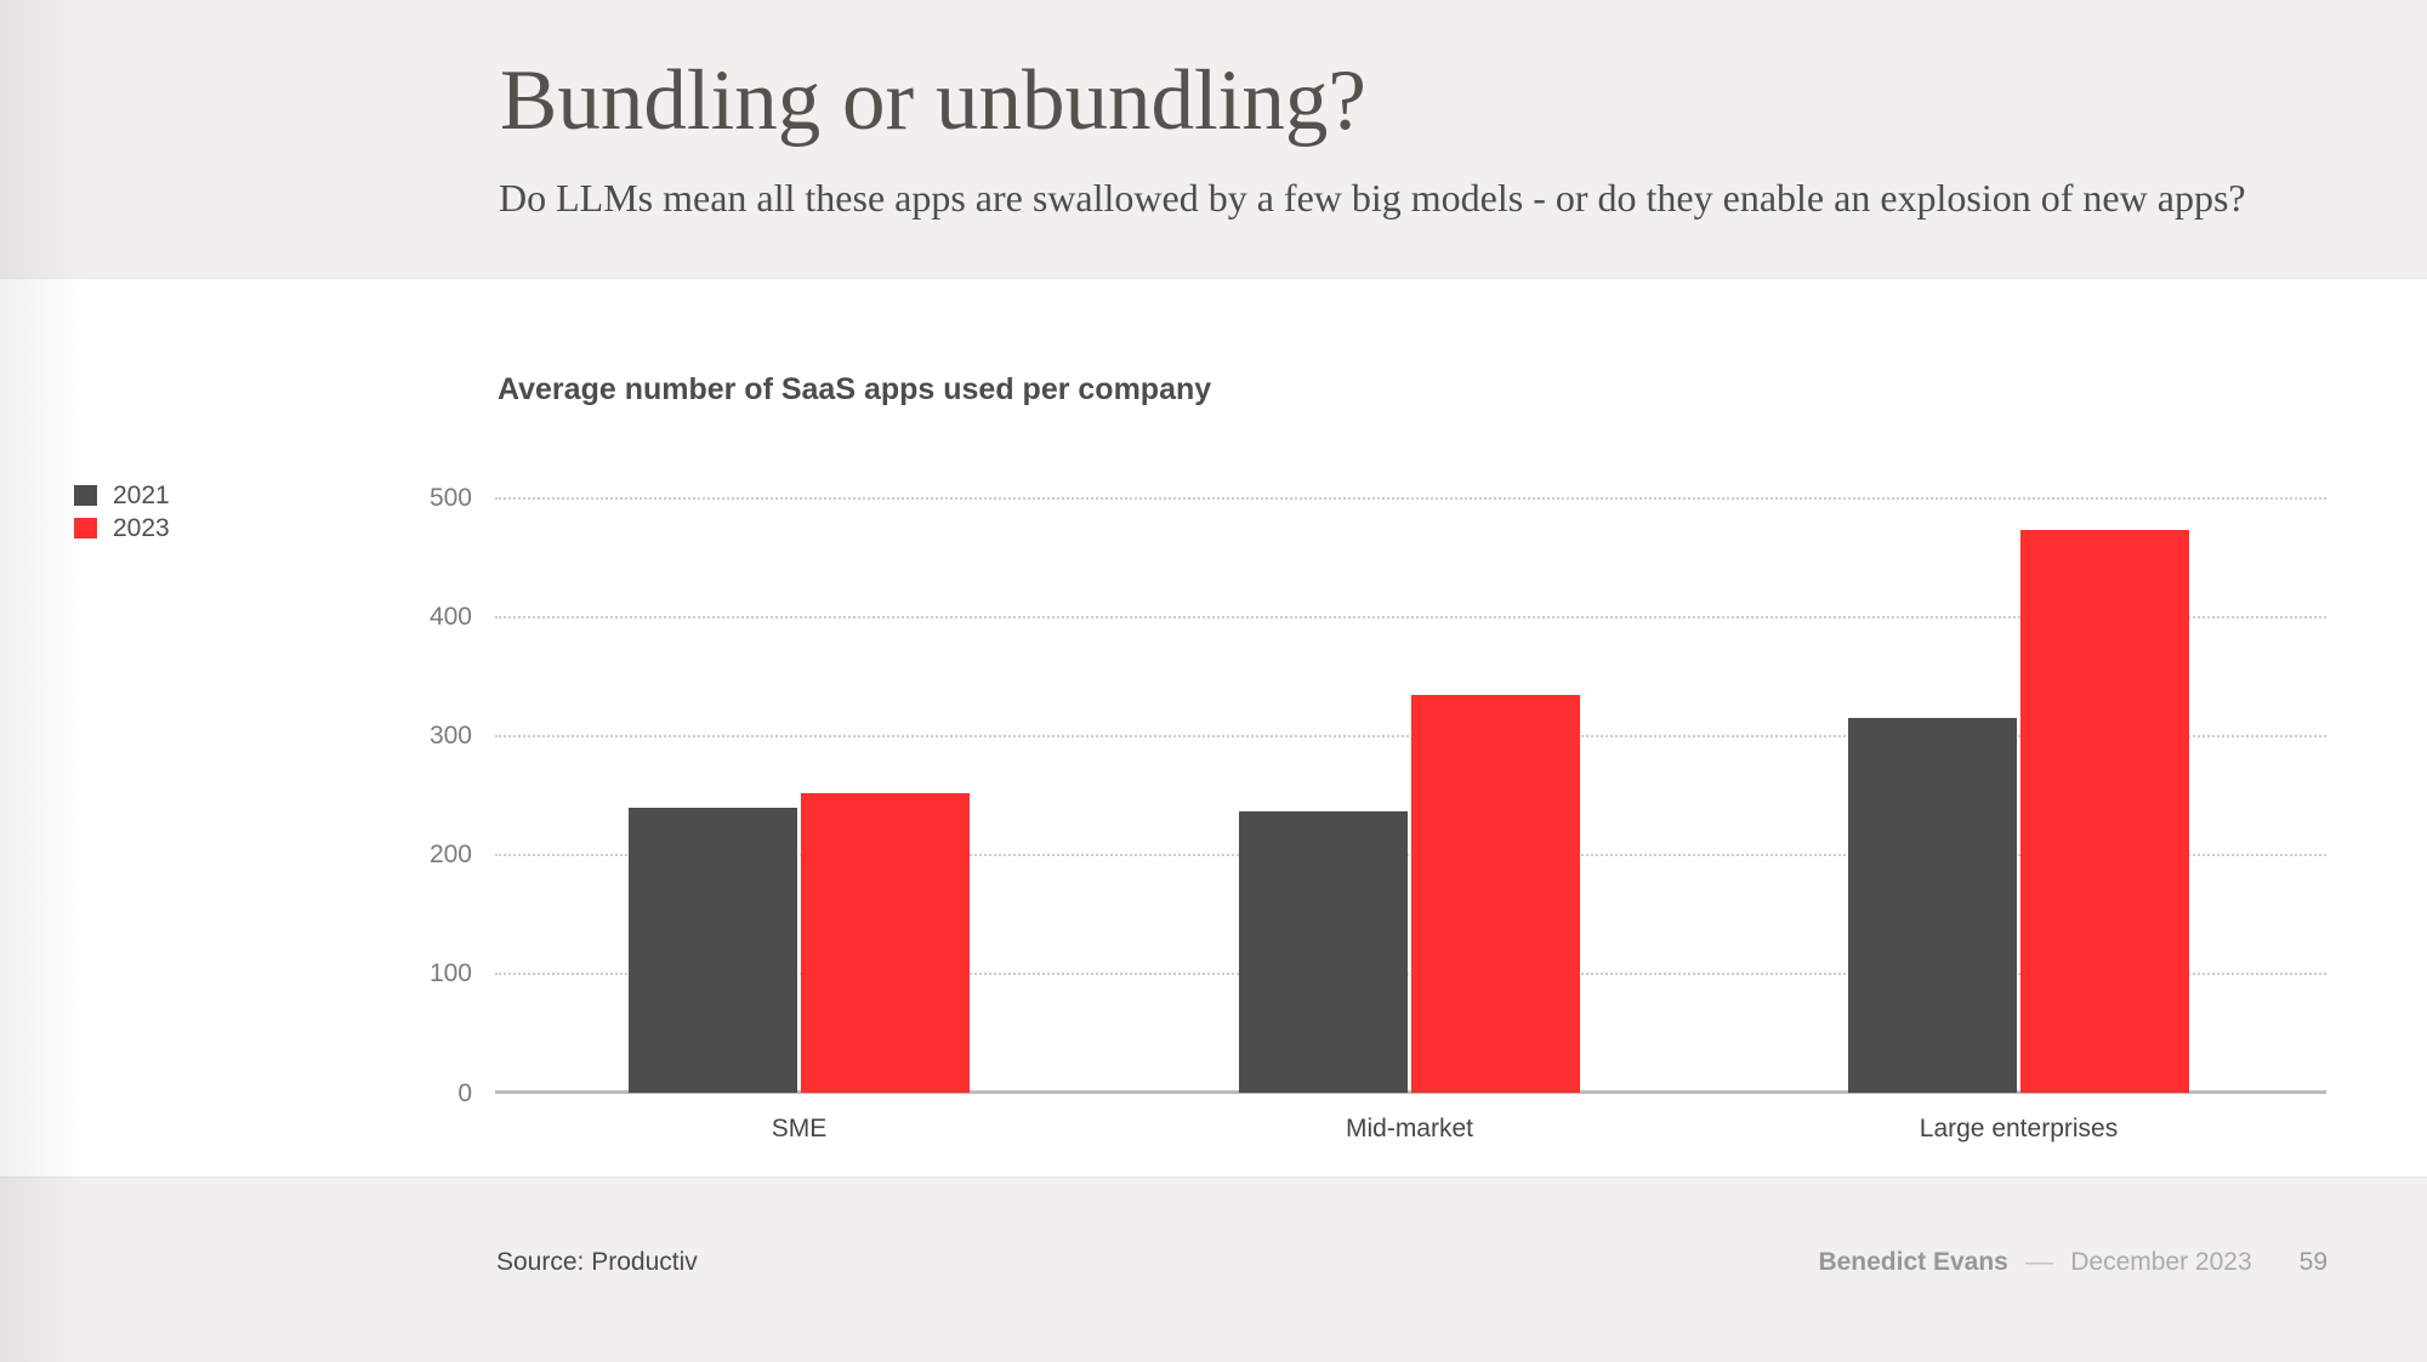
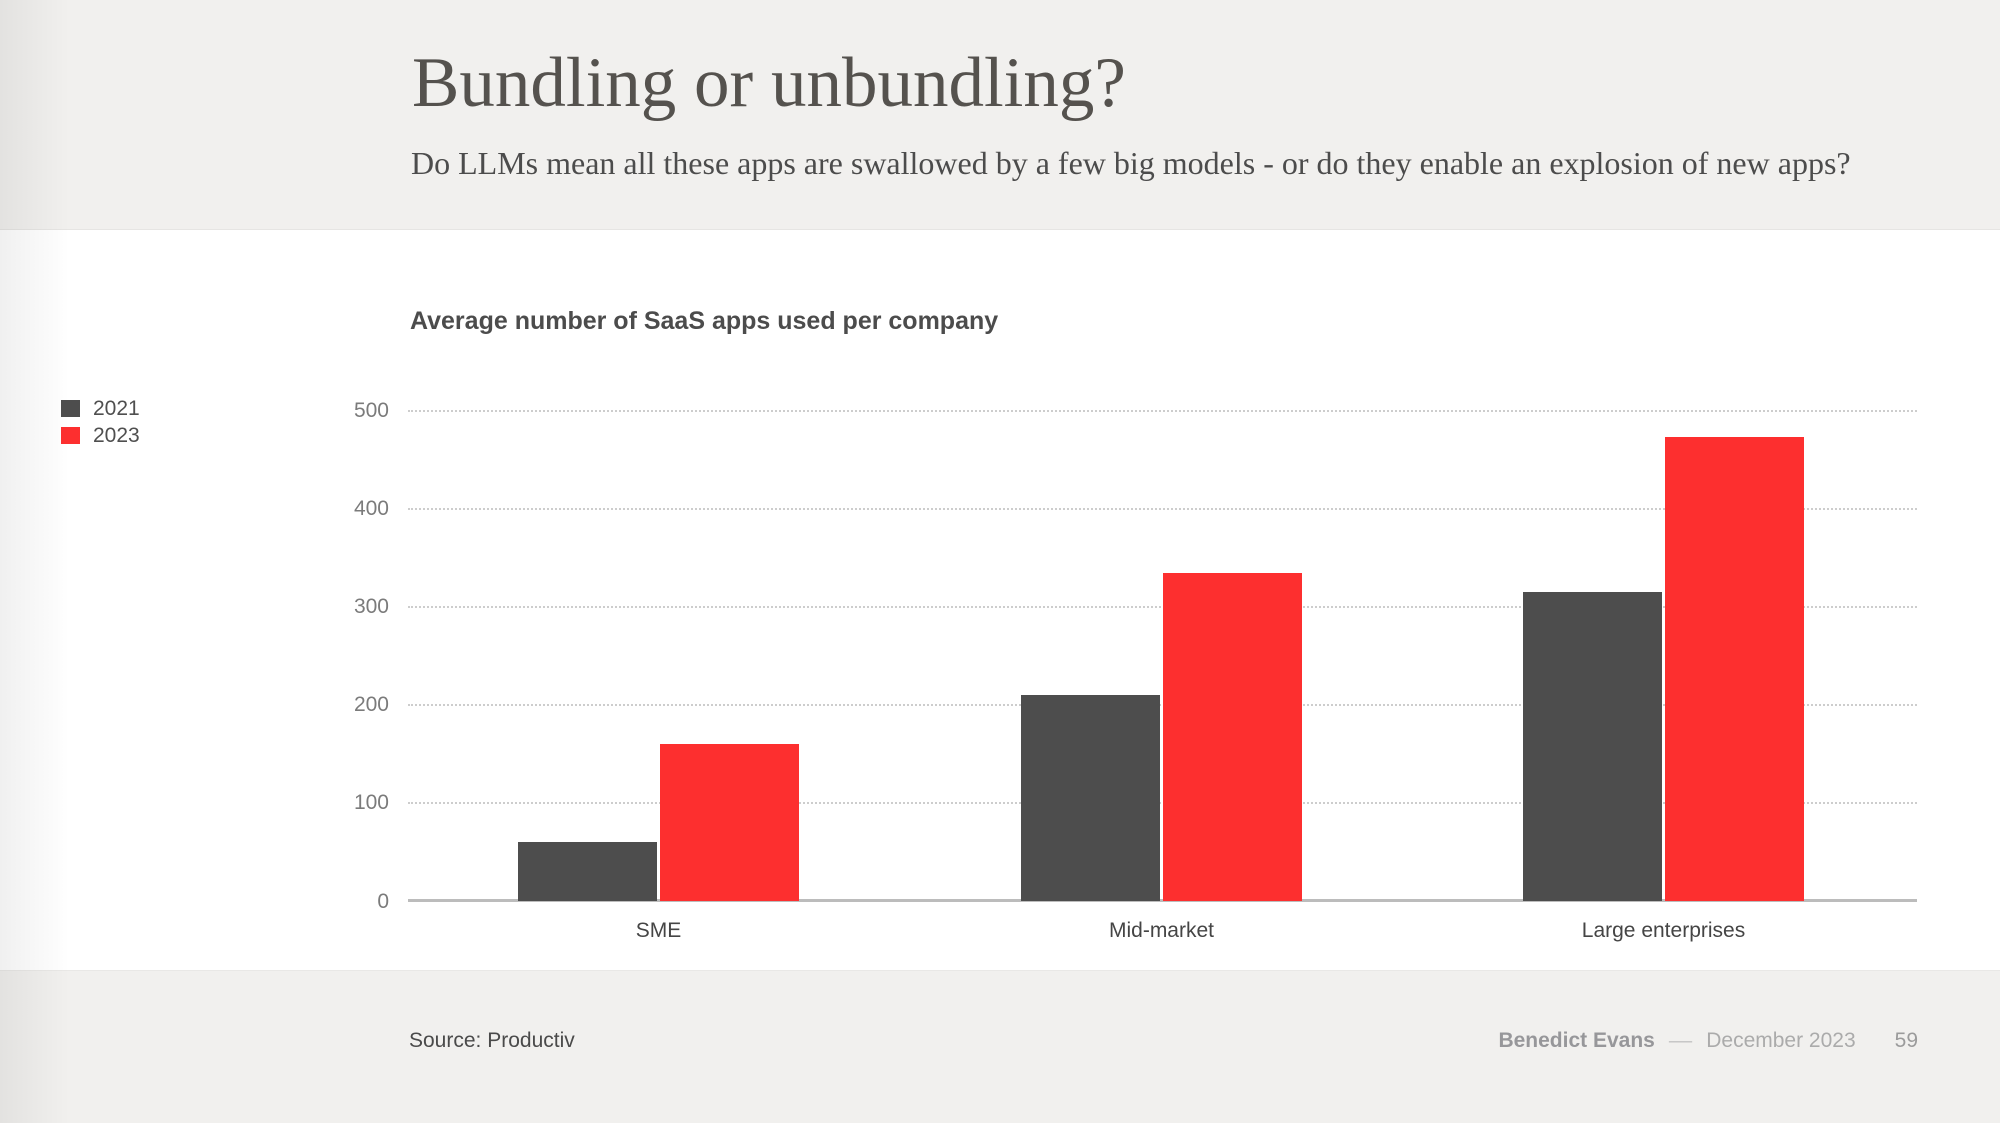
2021/SME: 240 -> 60
2023/SME: 250 -> 160
2021/Mid-market: 240 -> 210
